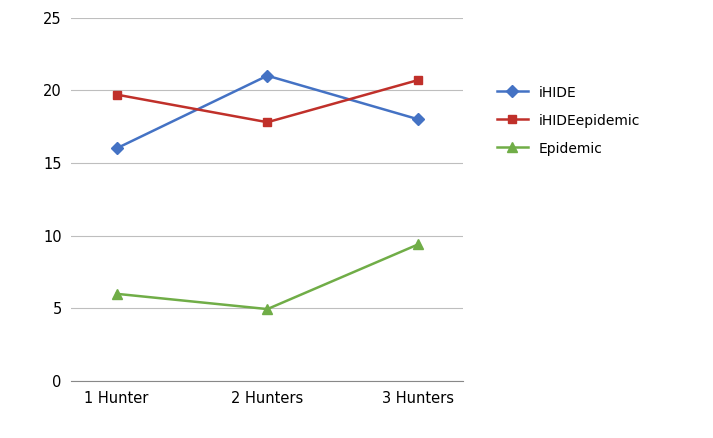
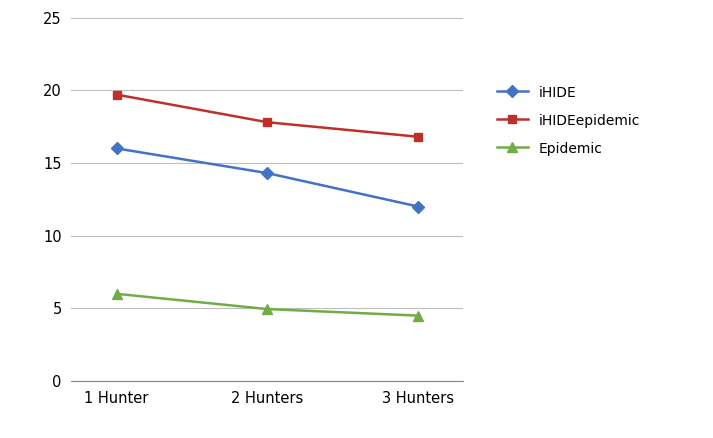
iHIDE/2 Hunters: 21.0 -> 14.3
iHIDE/3 Hunters: 18.0 -> 12.0
iHIDEepidemic/3 Hunters: 20.7 -> 16.8
Epidemic/3 Hunters: 9.4 -> 4.5
